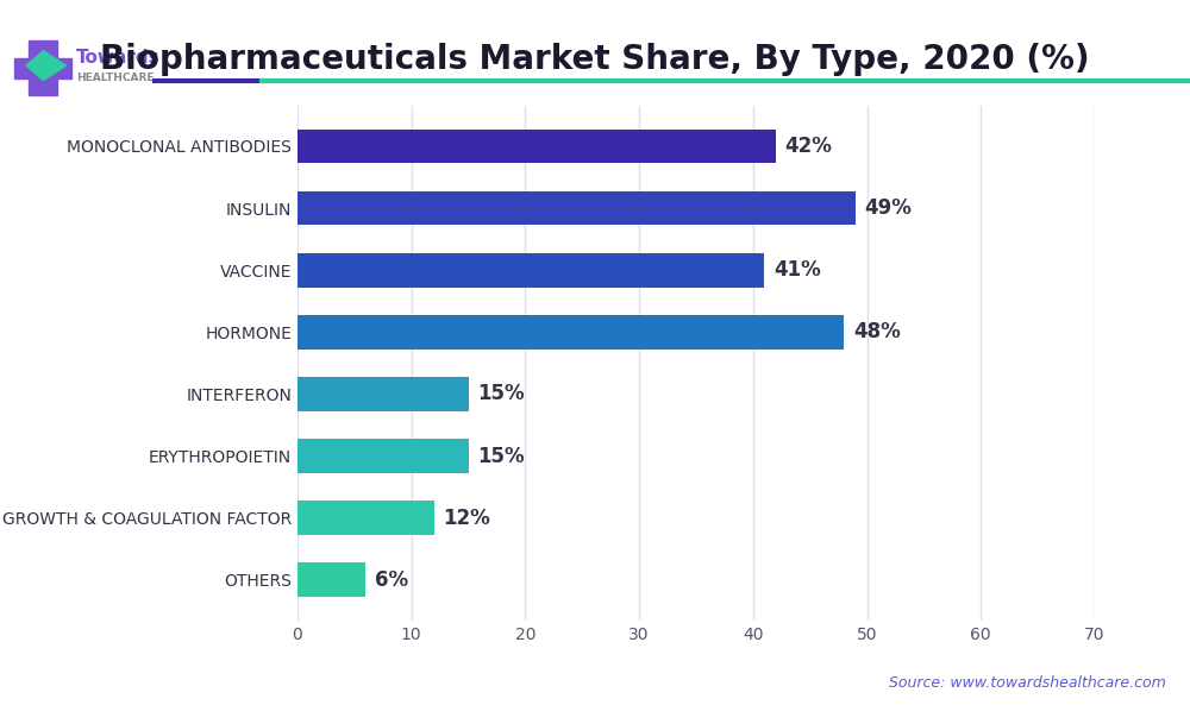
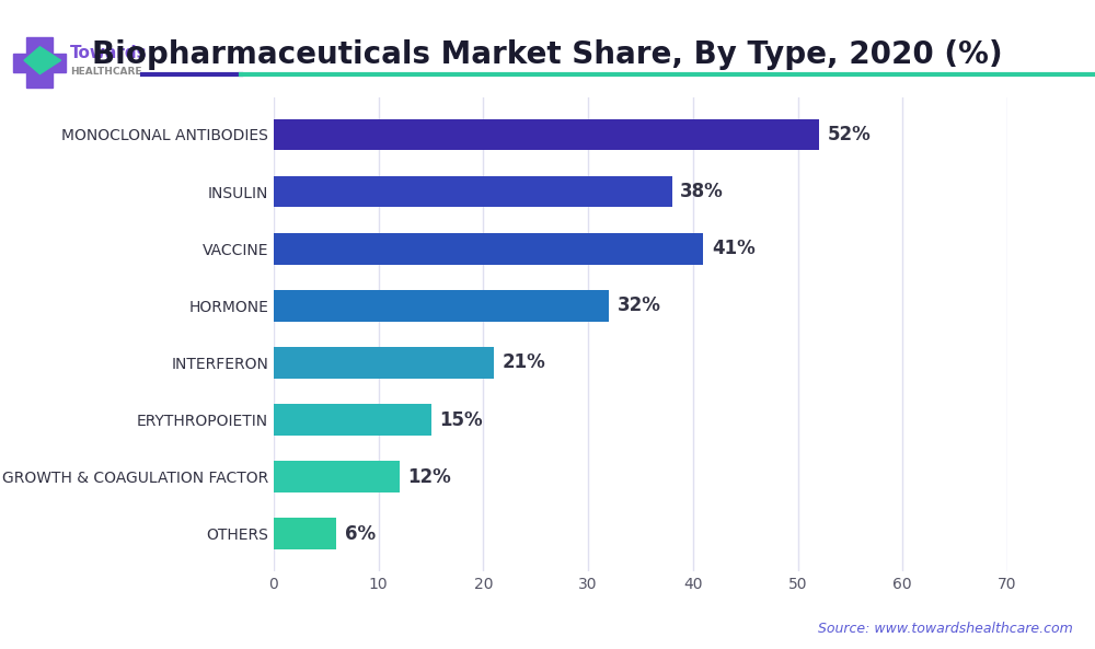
MONOCLONAL ANTIBODIES: 42% -> 52%
INSULIN: 49% -> 38%
HORMONE: 48% -> 32%
INTERFERON: 15% -> 21%
